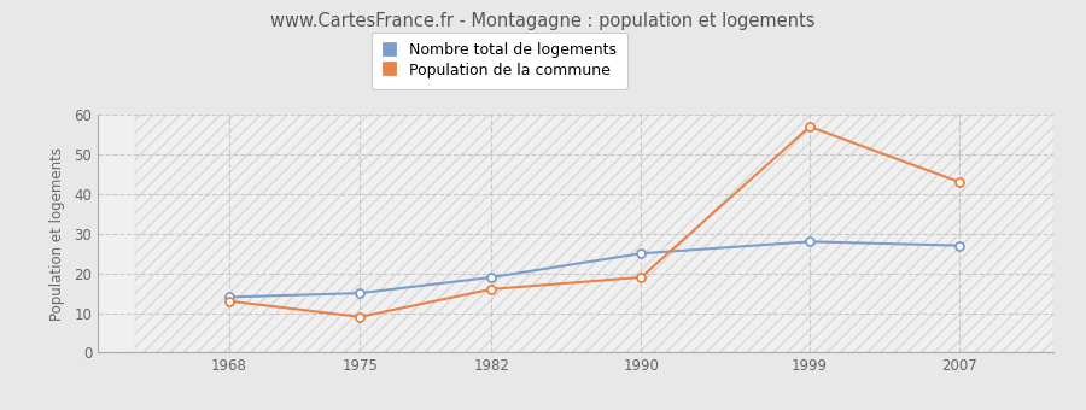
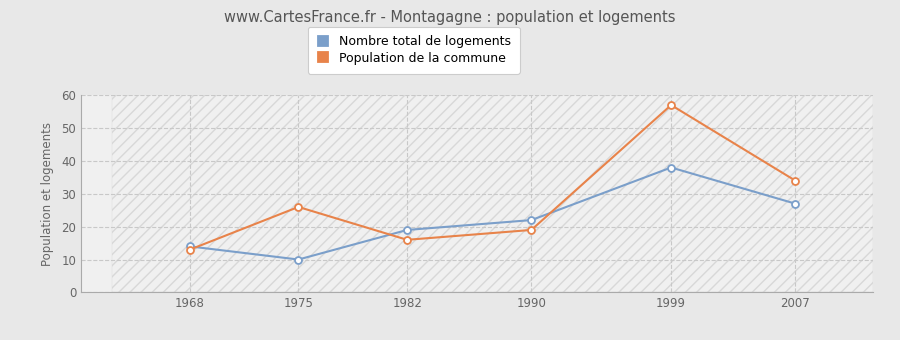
Nombre total de logements/1975: 15 -> 10
Population de la commune/1975: 9 -> 26
Nombre total de logements/1990: 25 -> 22
Nombre total de logements/1999: 28 -> 38
Population de la commune/2007: 43 -> 34
